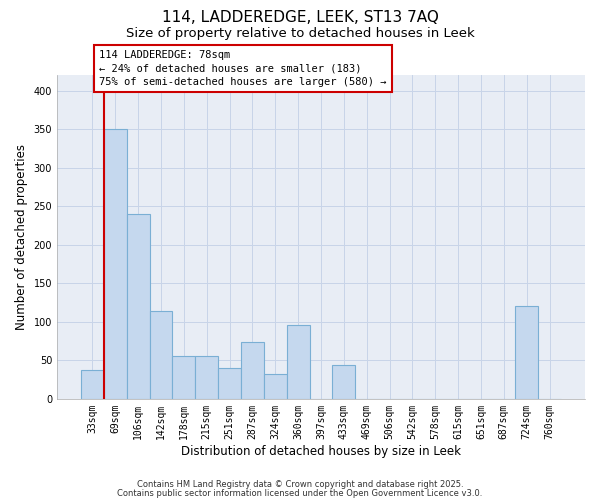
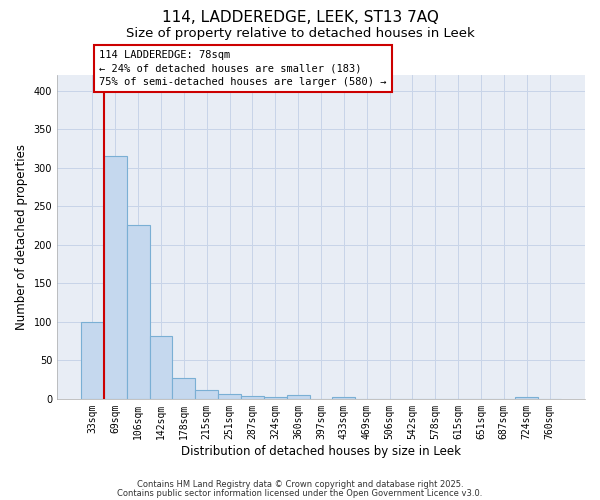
33sqm: 38 -> 100
69sqm: 350 -> 315
106sqm: 240 -> 225
142sqm: 114 -> 82
178sqm: 56 -> 27
215sqm: 56 -> 12
251sqm: 40 -> 6
287sqm: 74 -> 4
324sqm: 32 -> 3
360sqm: 96 -> 5
433sqm: 44 -> 2
724sqm: 120 -> 2
